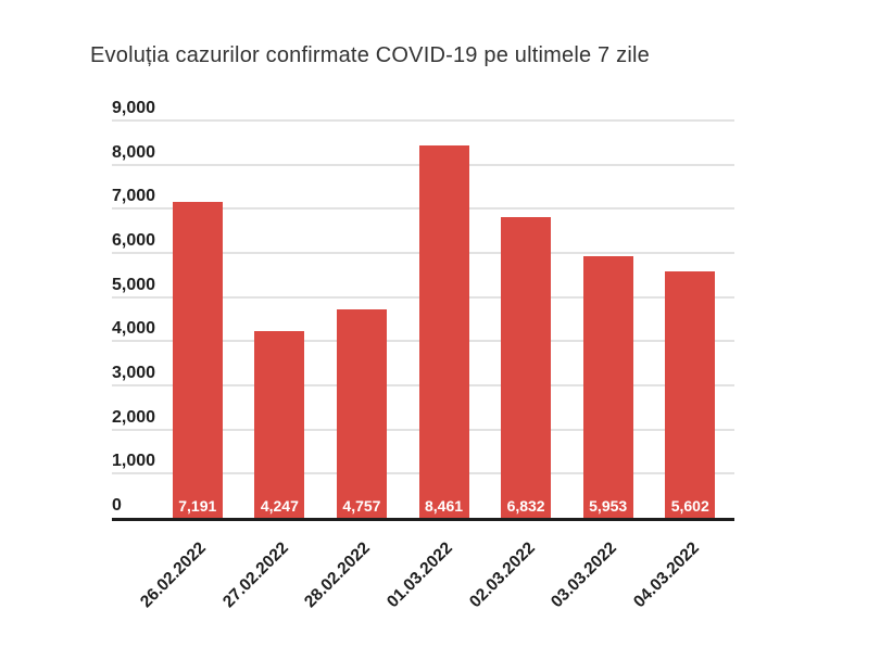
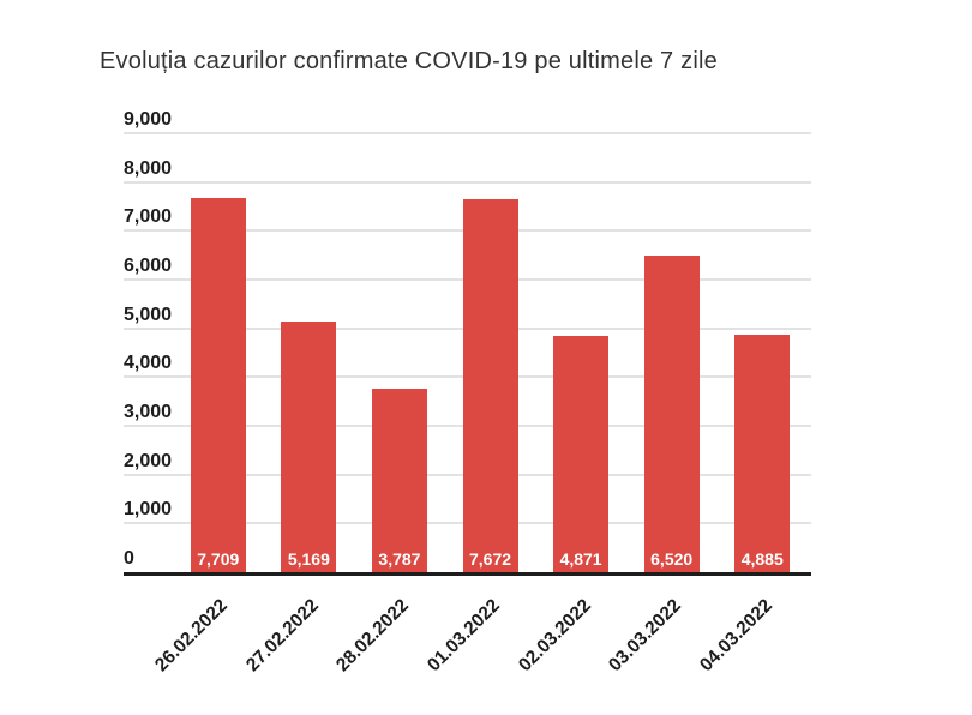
26.02.2022: 7,191 -> 7,709
27.02.2022: 4,247 -> 5,169
28.02.2022: 4,757 -> 3,787
01.03.2022: 8,461 -> 7,672
02.03.2022: 6,832 -> 4,871
03.03.2022: 5,953 -> 6,520
04.03.2022: 5,602 -> 4,885
